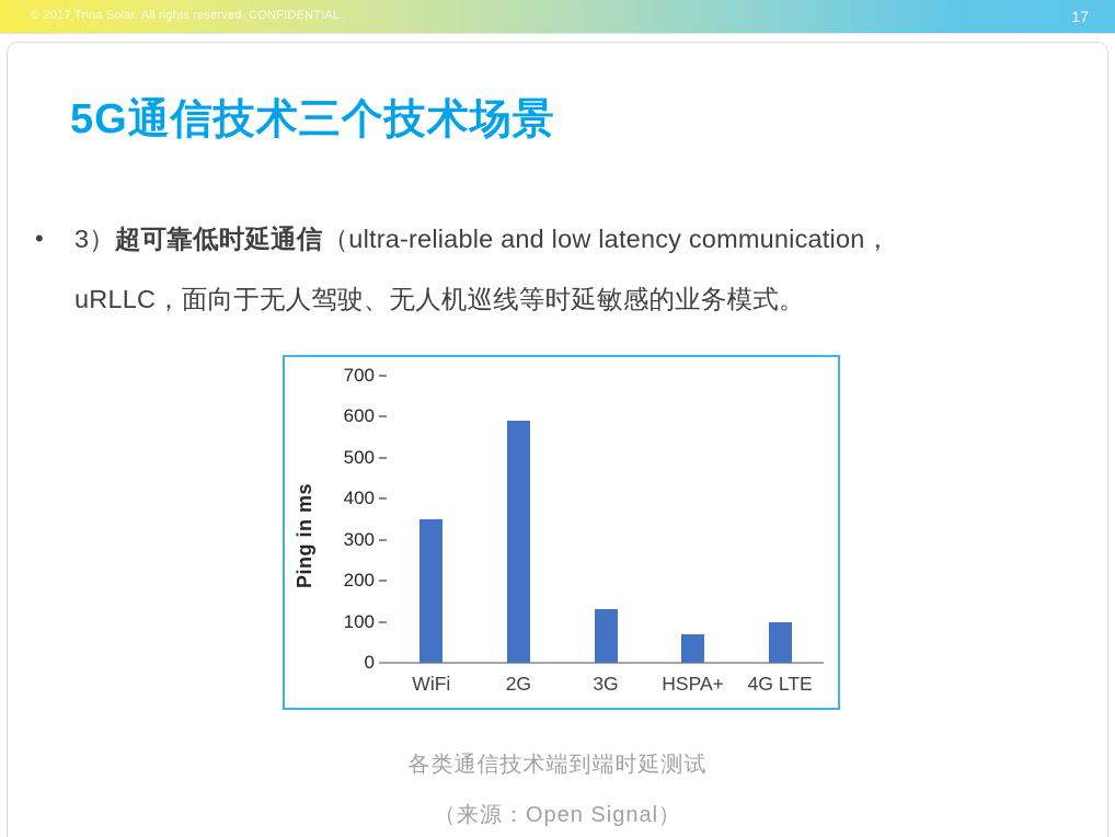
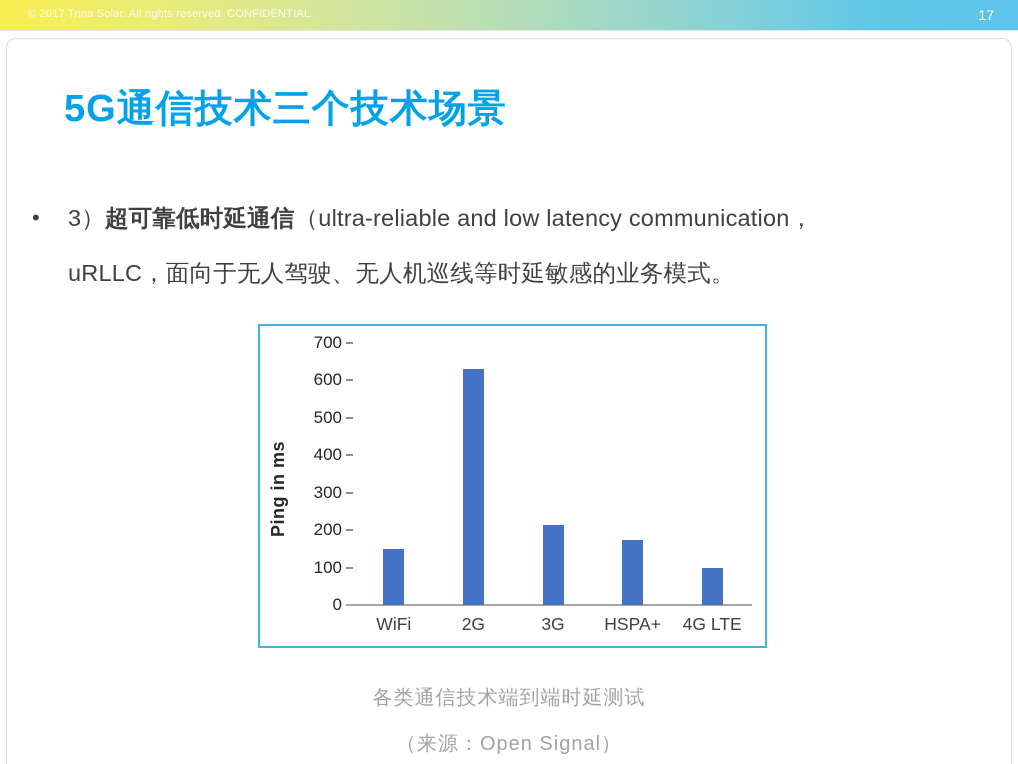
WiFi: 350 -> 150
2G: 590 -> 630
3G: 130 -> 220
HSPA+: 70 -> 180
